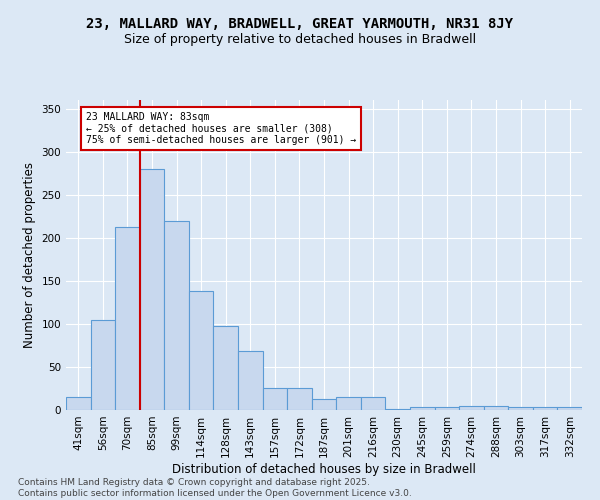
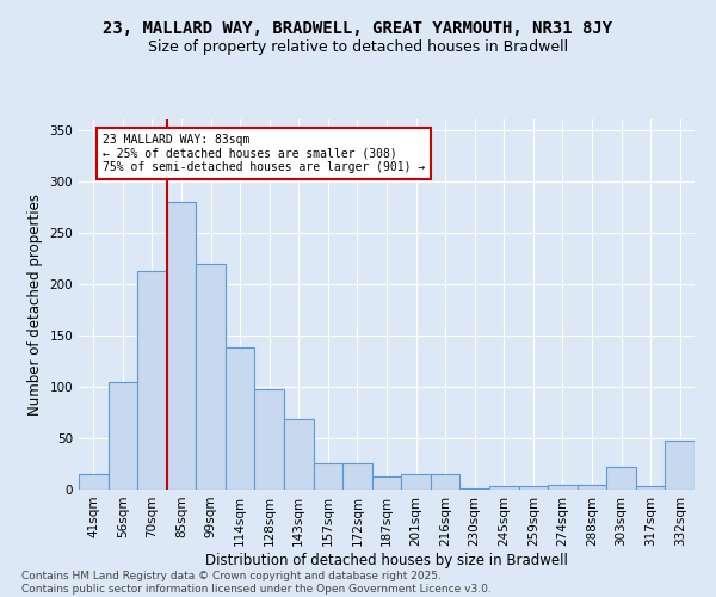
303sqm: 3 -> 22
332sqm: 3 -> 48
